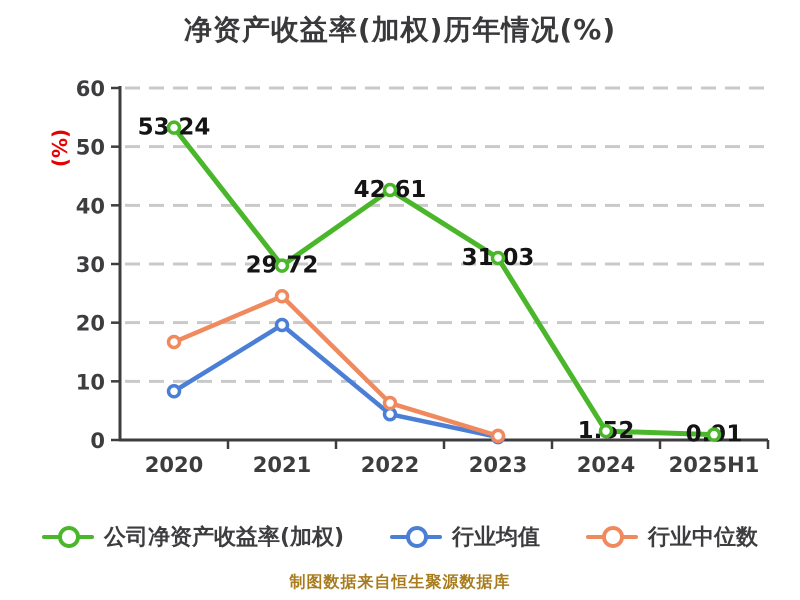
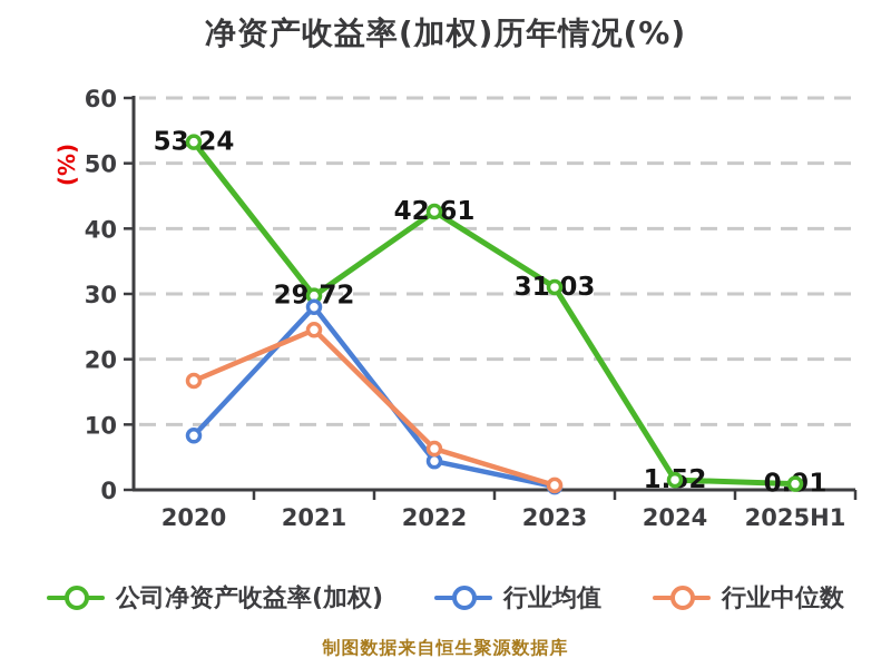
行业均值/2021: 20 -> 28
